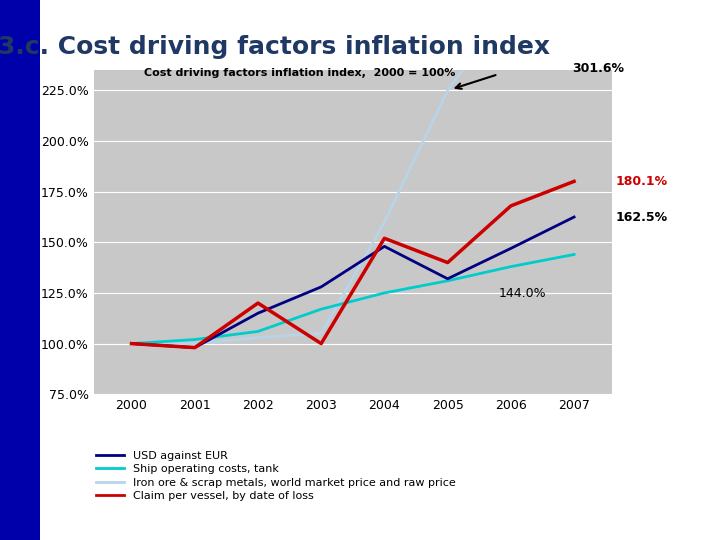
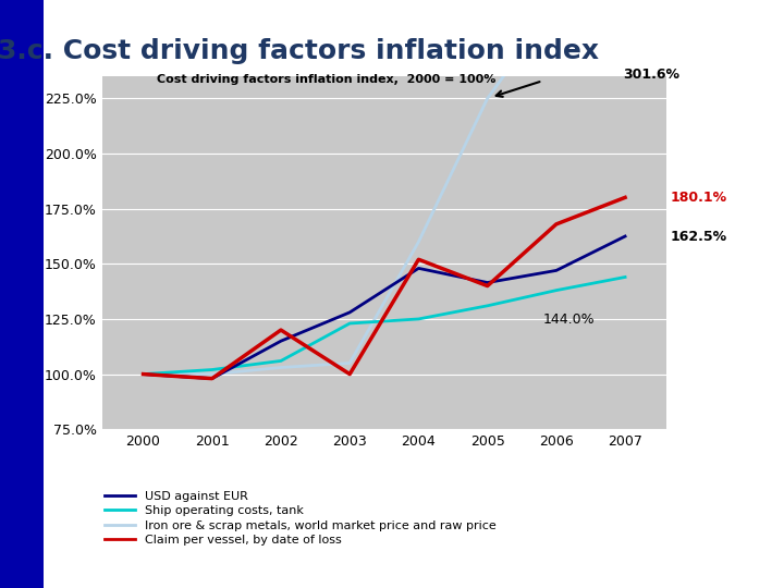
Ship operating costs, tank/2003: 117% -> 123%
USD against EUR/2005: 132.0% -> 141.5%
